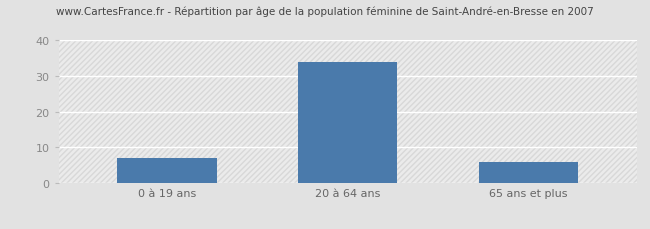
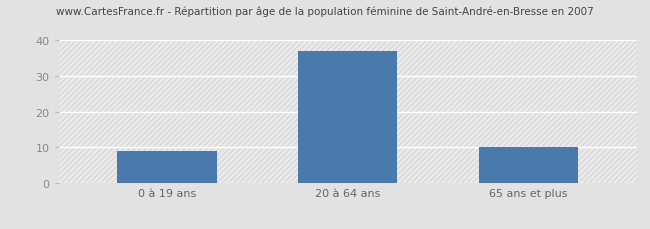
0 à 19 ans: 7 -> 9
20 à 64 ans: 34 -> 37
65 ans et plus: 6 -> 10
